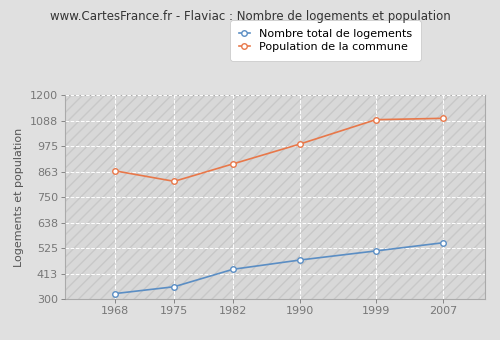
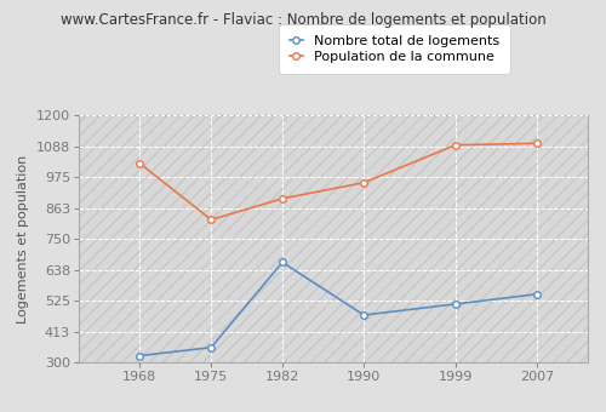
Population de la commune/1968: 866 -> 1025
Nombre total de logements/1982: 432 -> 665
Population de la commune/1990: 985 -> 955
